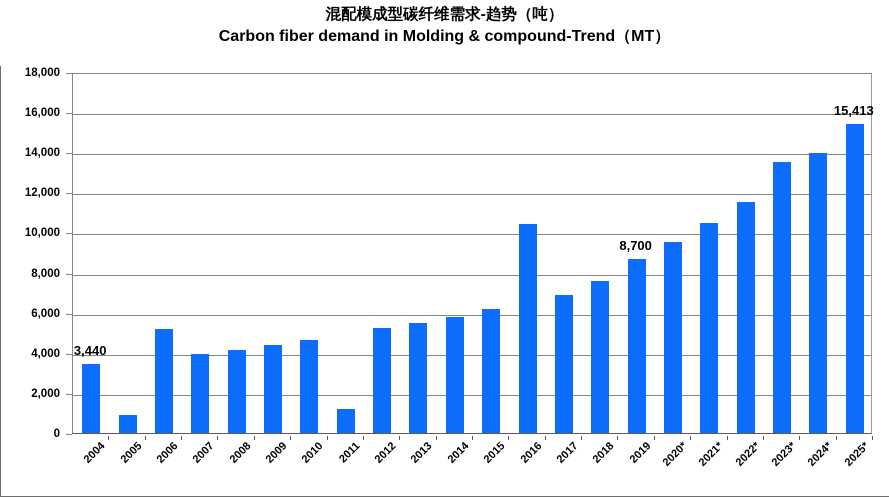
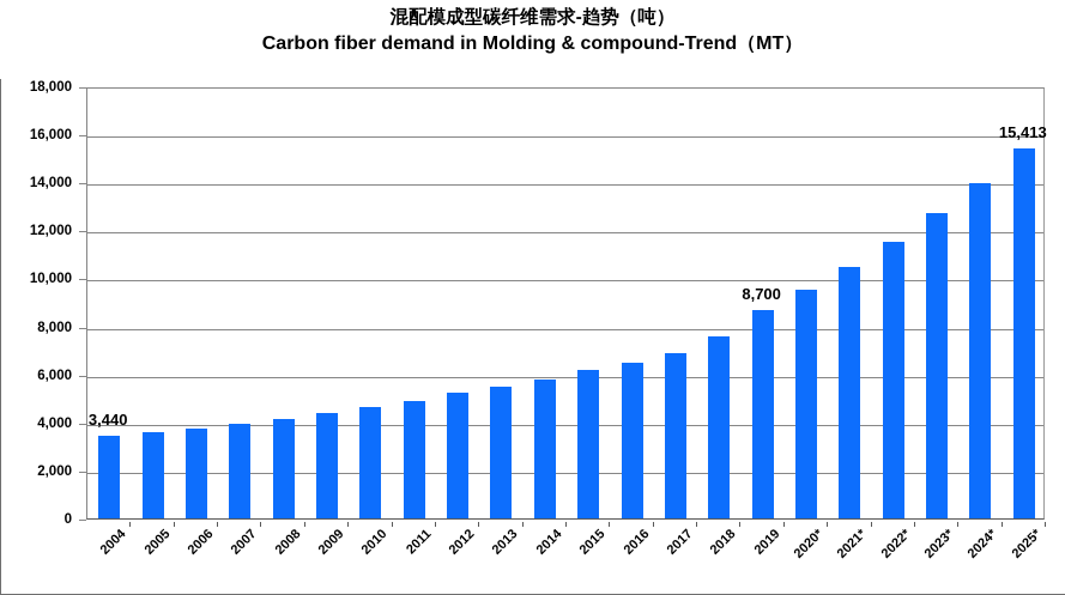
2005: 900 -> 3600
2006: 5200 -> 3800
2011: 1200 -> 4900
2016: 10400 -> 6500
2023*: 13500 -> 12700
